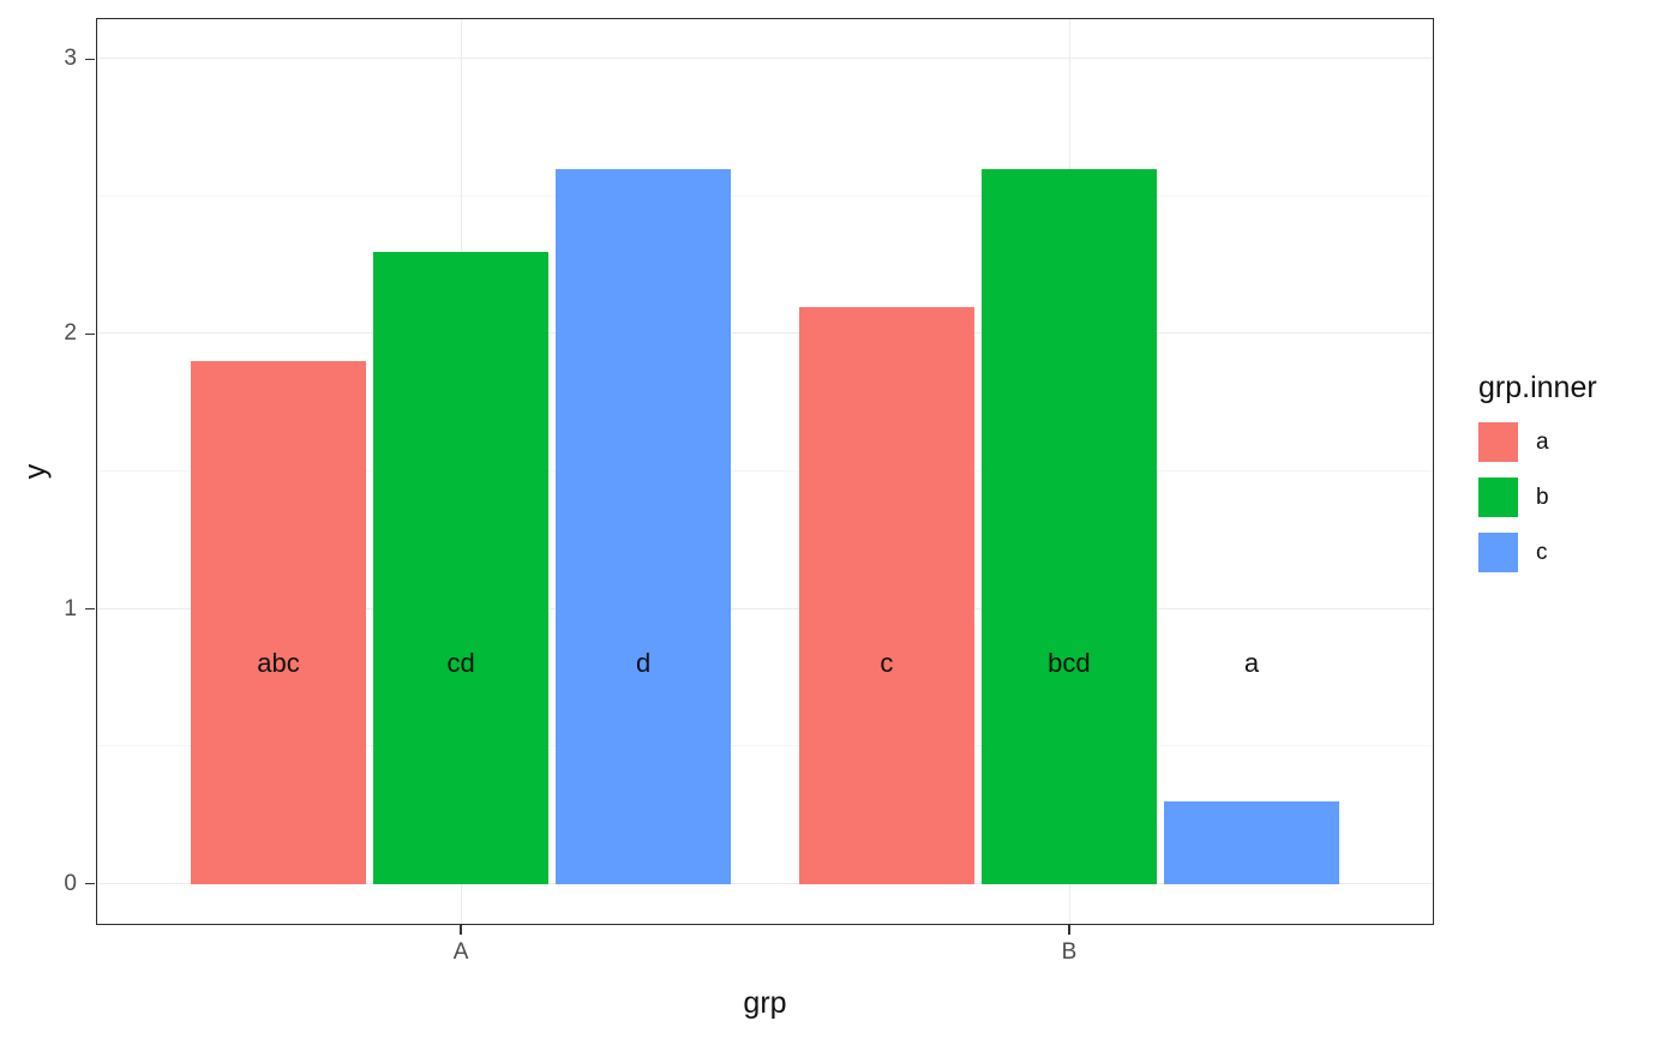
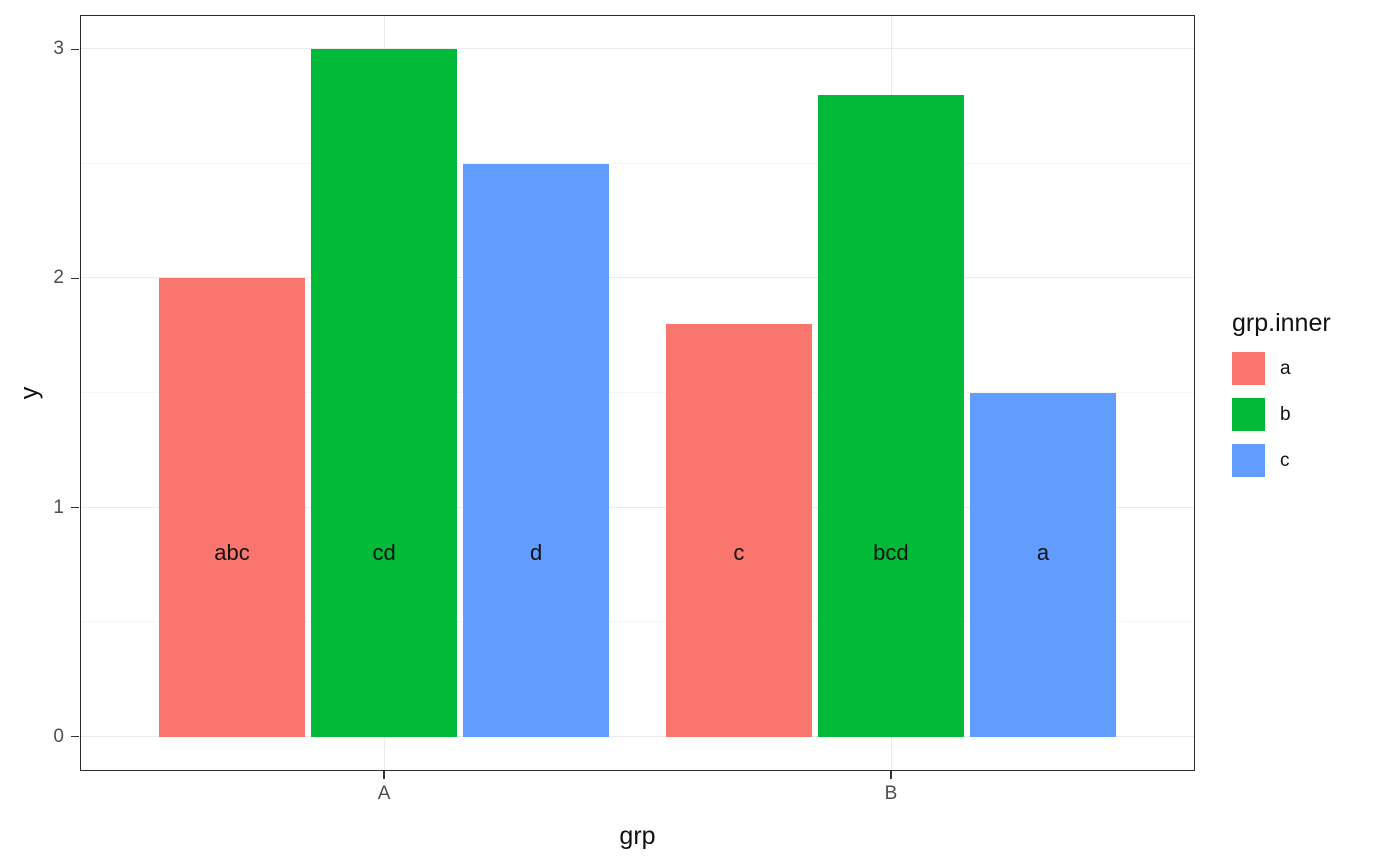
a/A: 1.9 -> 2.0
b/A: 2.3 -> 3.0
c/A: 2.6 -> 2.5
a/B: 2.1 -> 1.8
b/B: 2.6 -> 2.8
c/B: 0.3 -> 1.5
